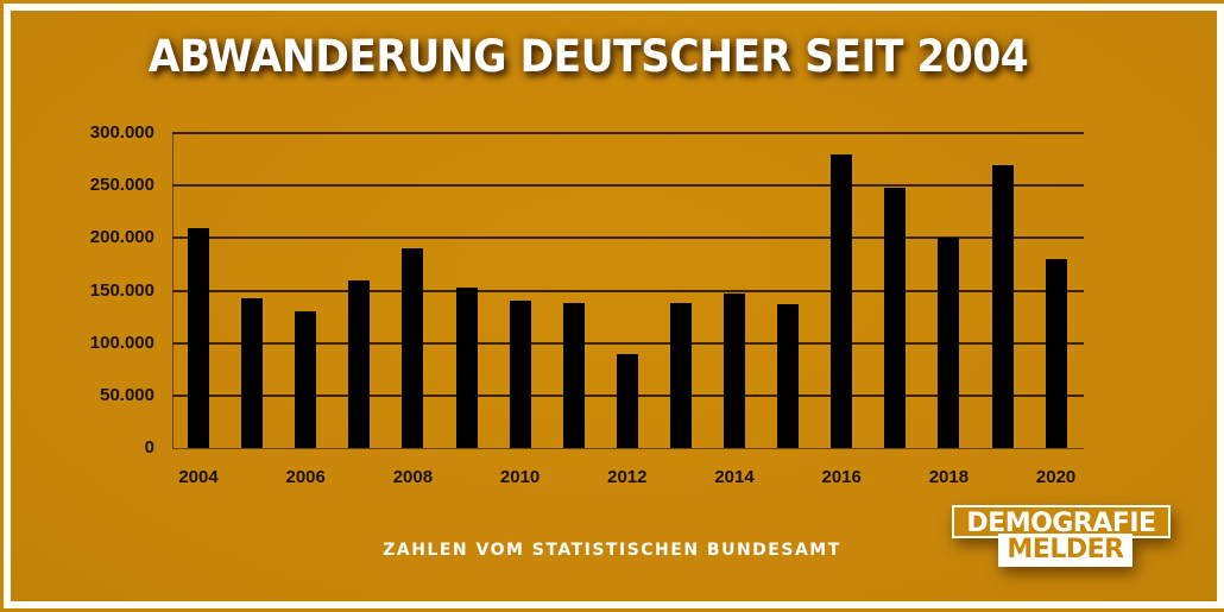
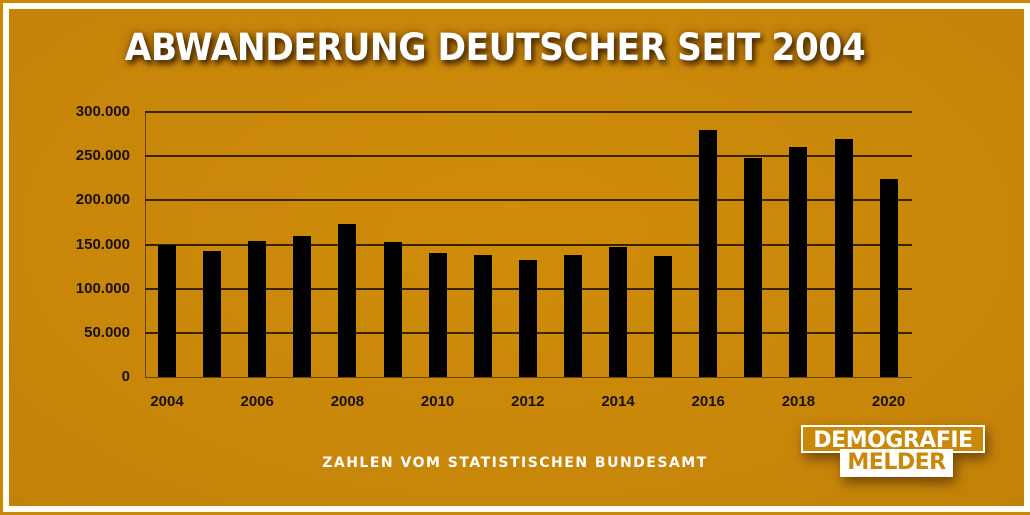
2004: 210000 -> 150000
2006: 130000 -> 150000
2008: 190000 -> 170000
2012: 90000 -> 130000
2018: 200000 -> 260000
2020: 180000 -> 220000
